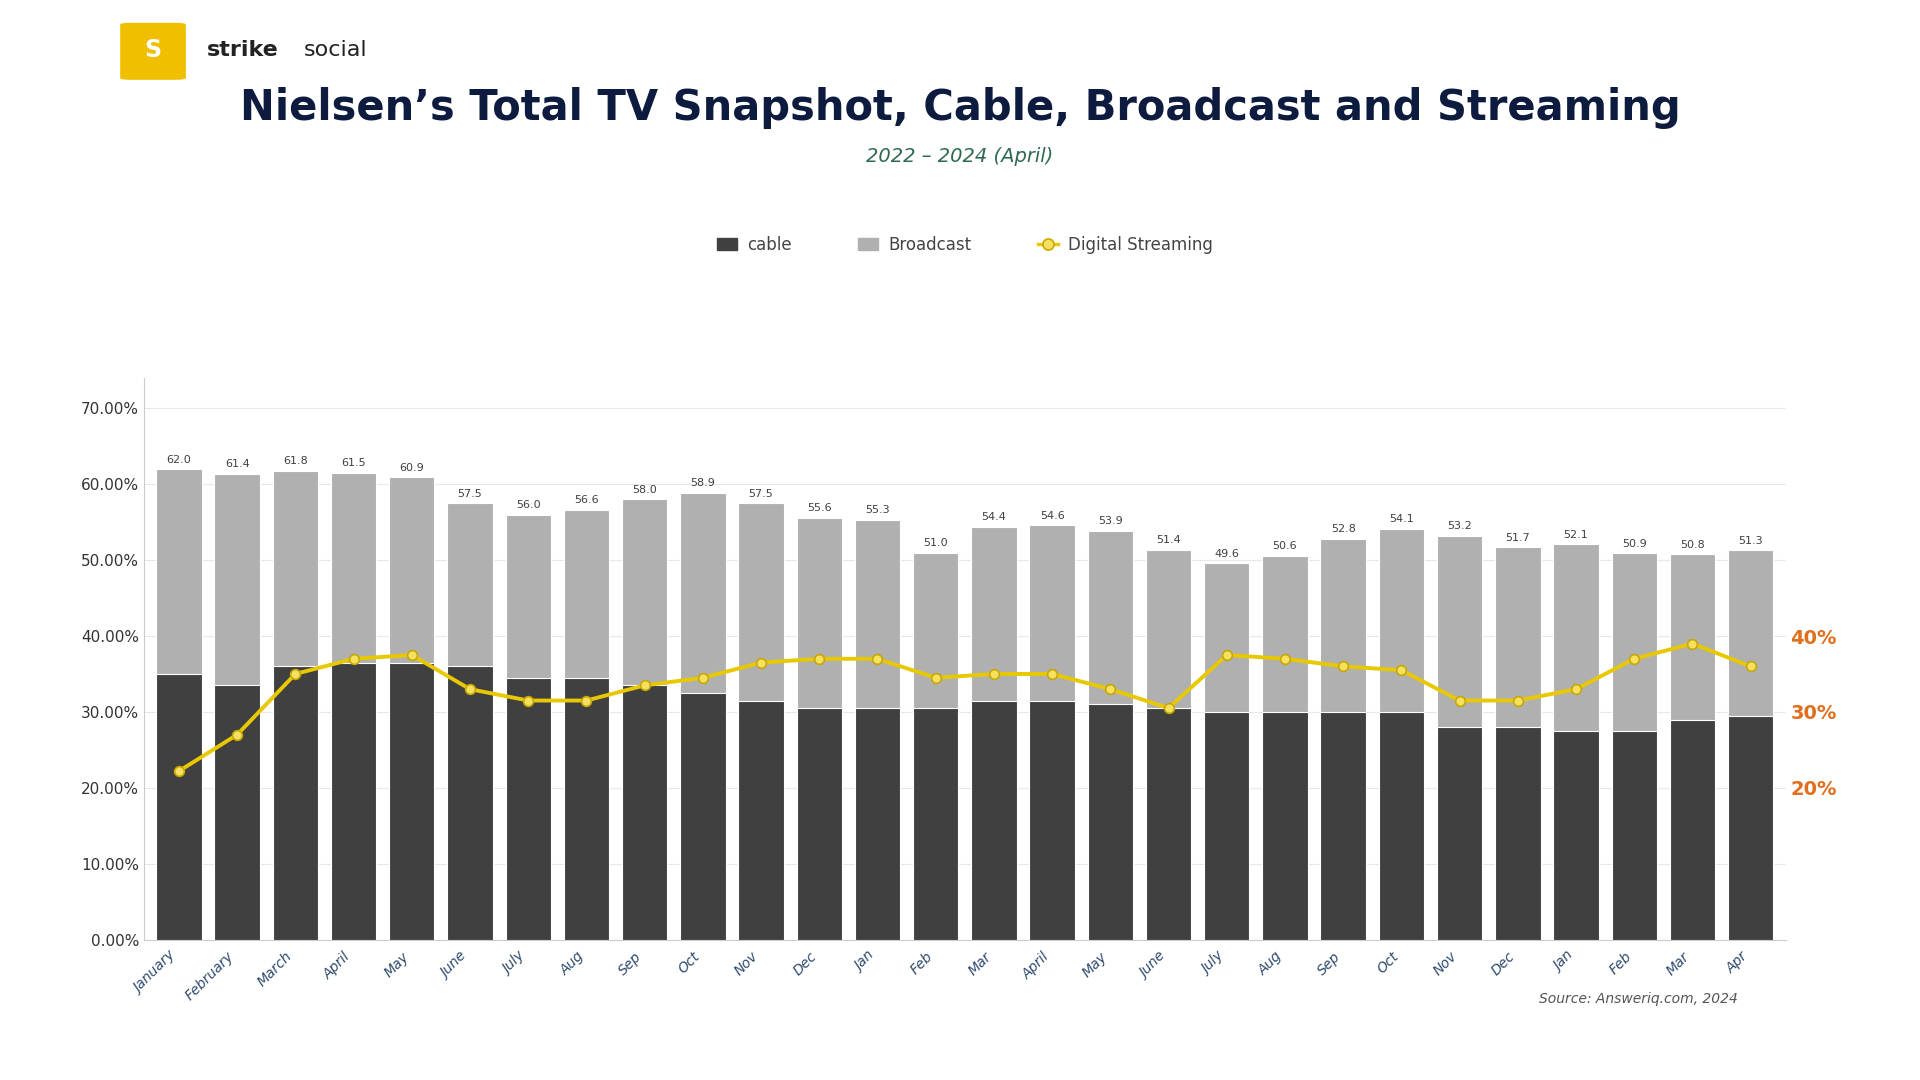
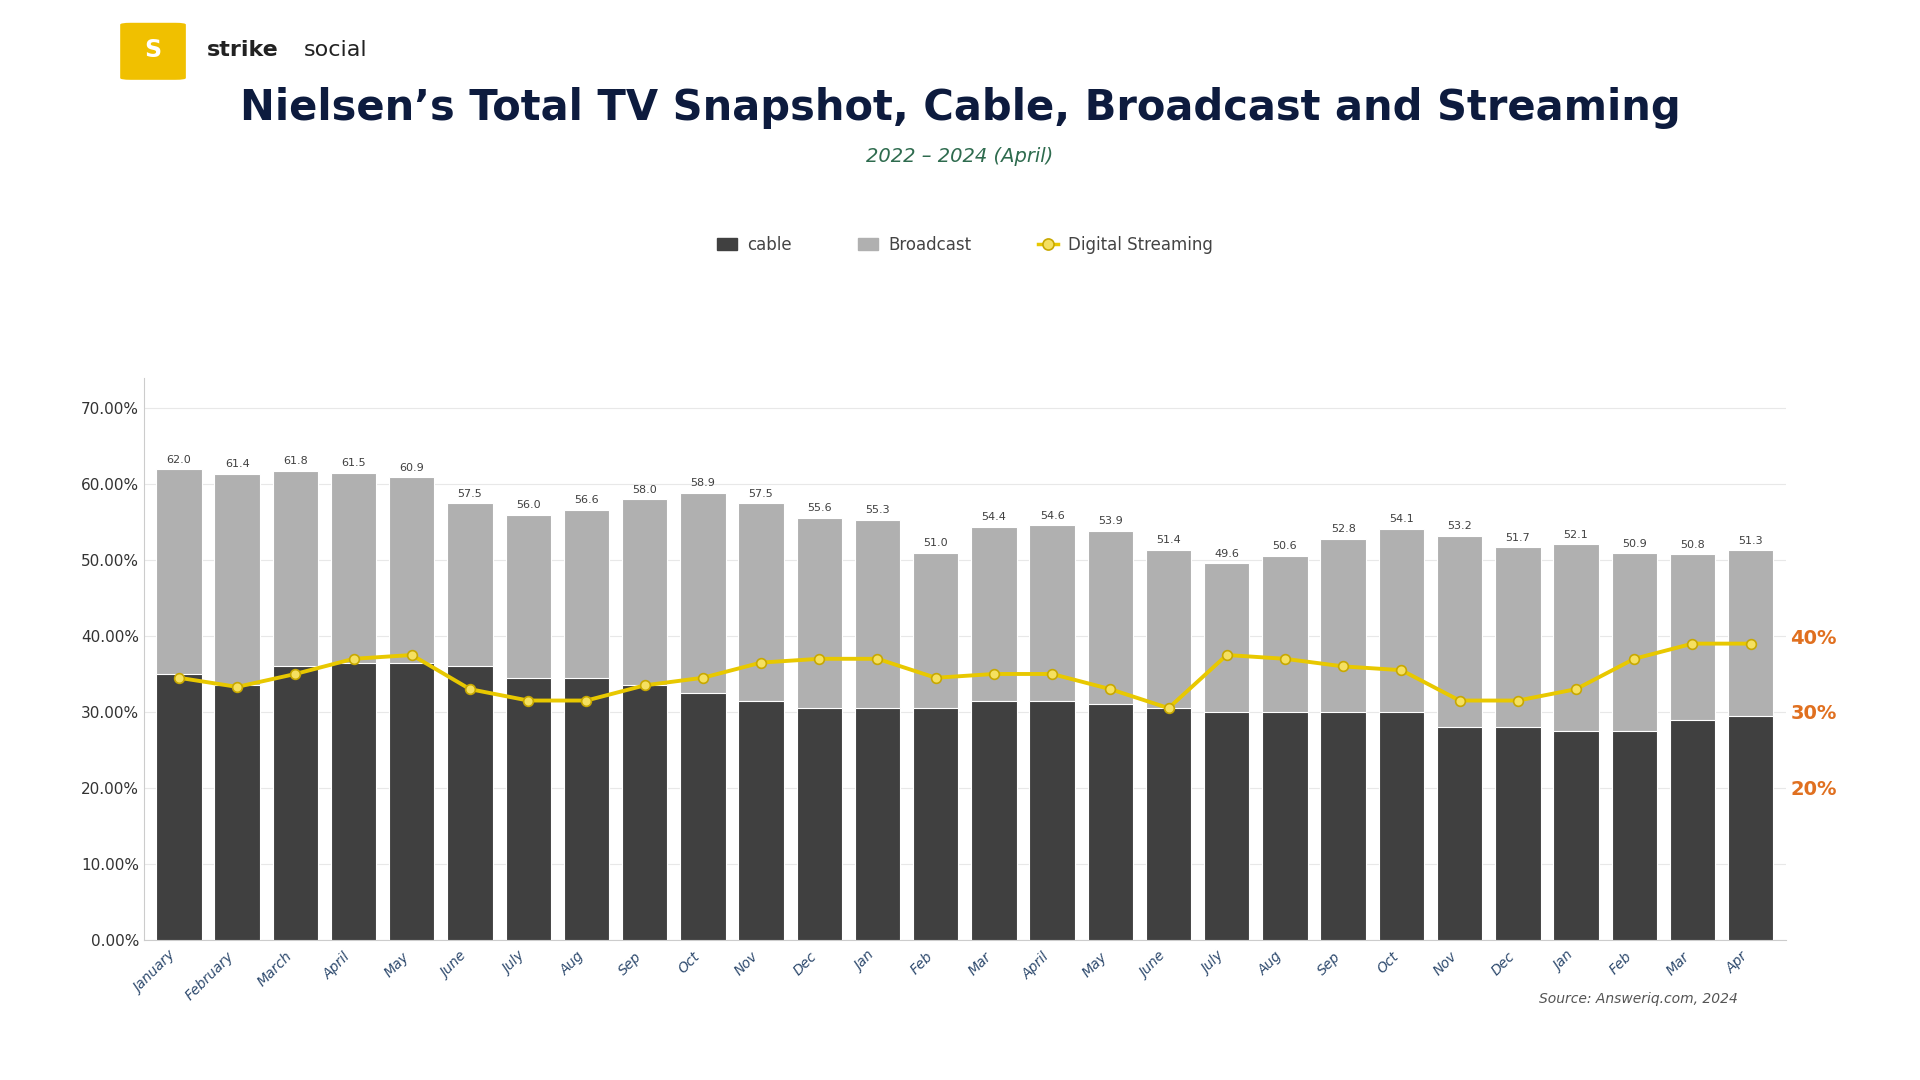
Digital Streaming/January: 22.2% -> 34.5%
Digital Streaming/February: 27.0% -> 33.3%
Digital Streaming/Apr: 36.0% -> 39.0%
